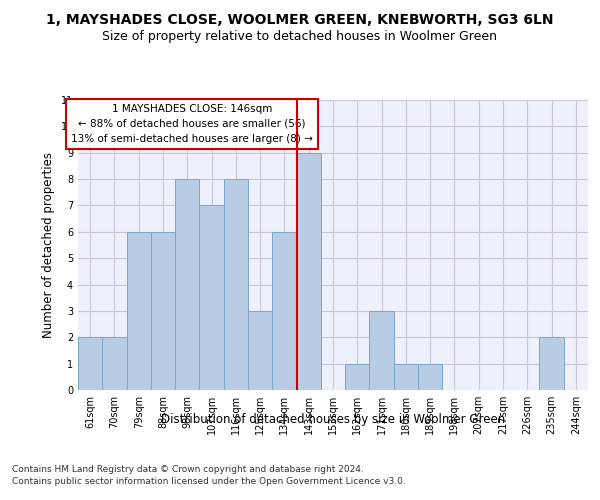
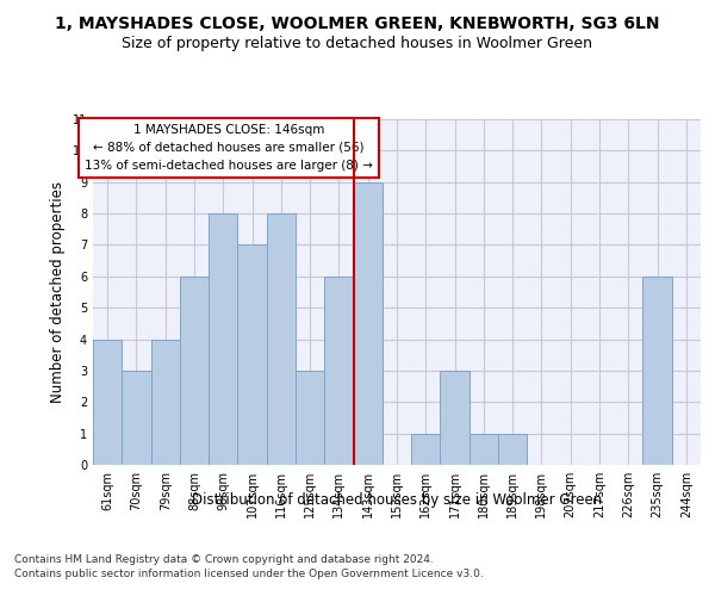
61sqm: 2 -> 4
70sqm: 2 -> 3
79sqm: 6 -> 4
235sqm: 2 -> 6
